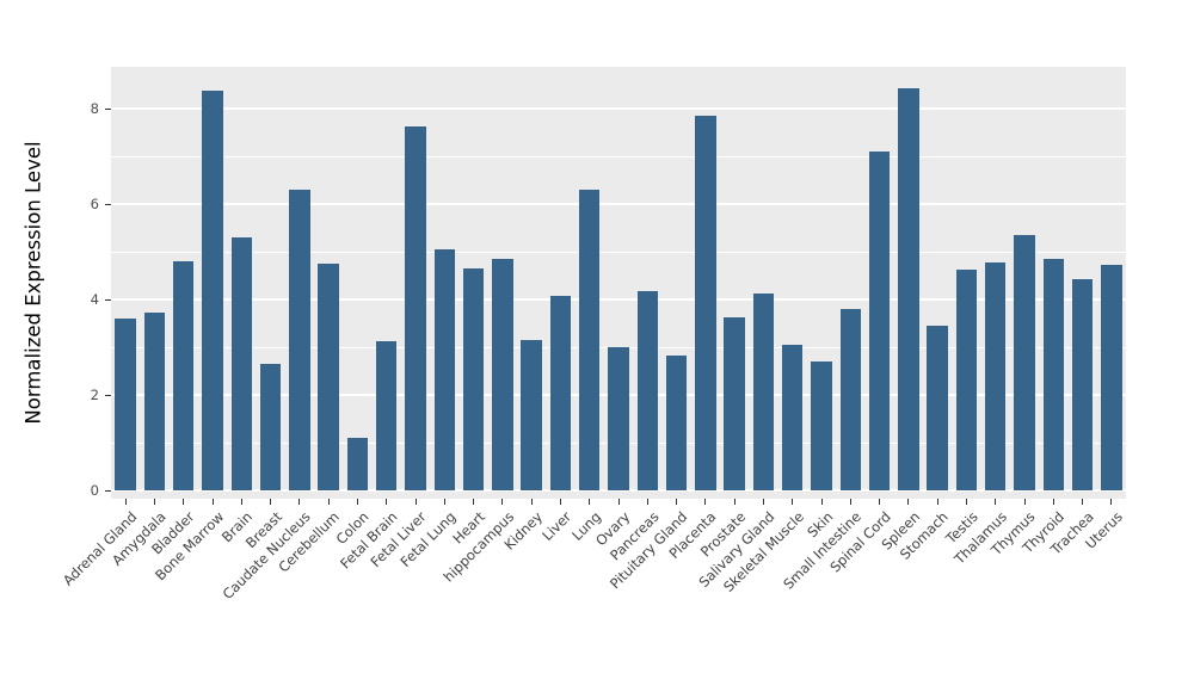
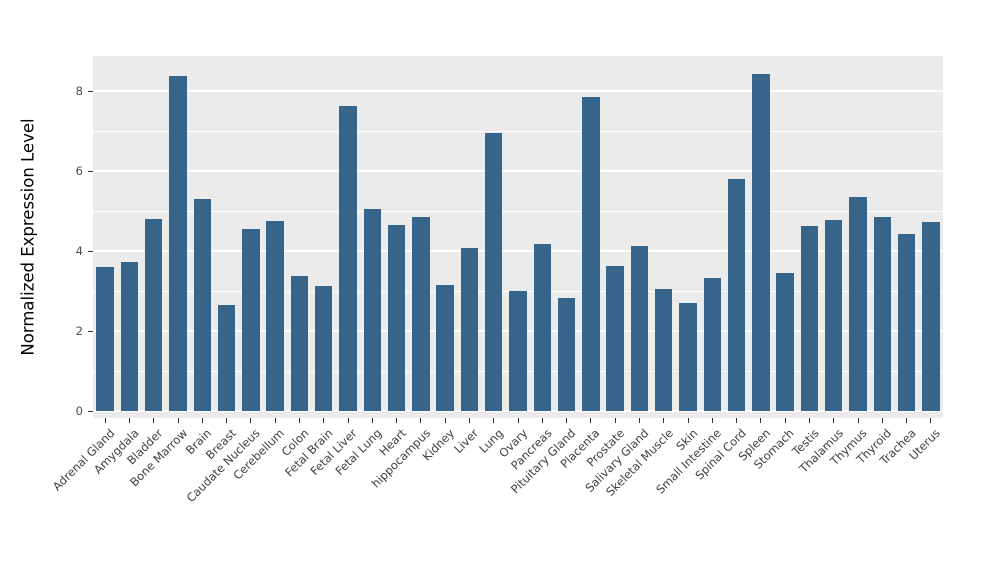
Caudate Nucleus: 6.3 -> 4.6
Colon: 1.1 -> 3.4
Lung: 6.3 -> 6.9
Small Intestine: 3.8 -> 3.3
Spinal Cord: 7.1 -> 5.8
